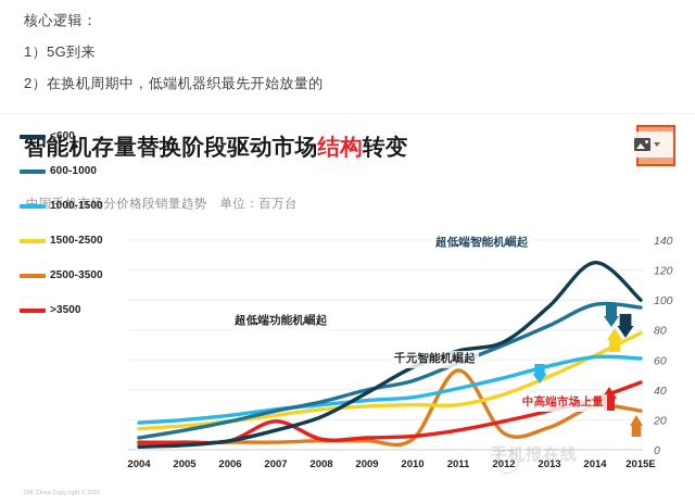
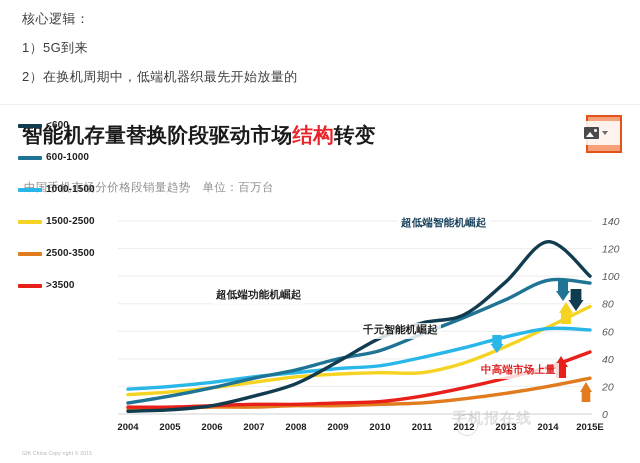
>3500/2007: 19 -> 7
2500-3500/2011: 53 -> 8
2500-3500/2014: 29 -> 20
